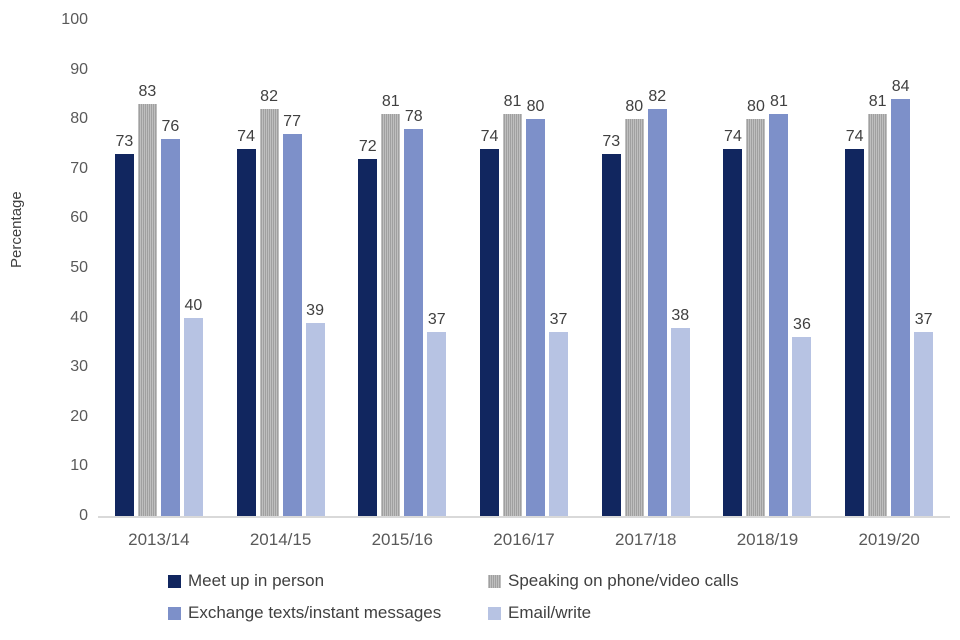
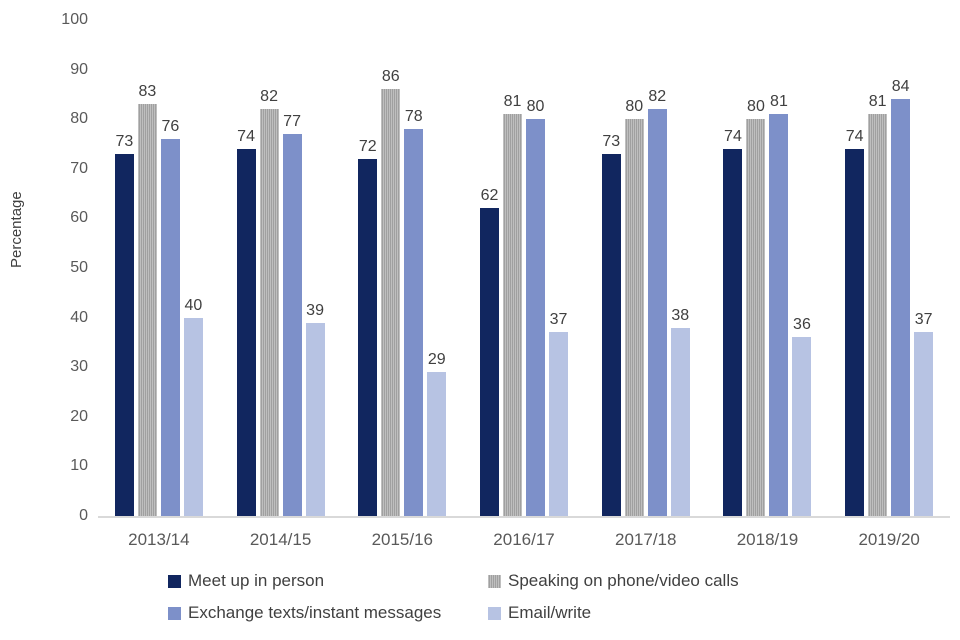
Speaking on phone/video calls/2015/16: 81 -> 86
Email/write/2015/16: 37 -> 29
Meet up in person/2016/17: 74 -> 62
